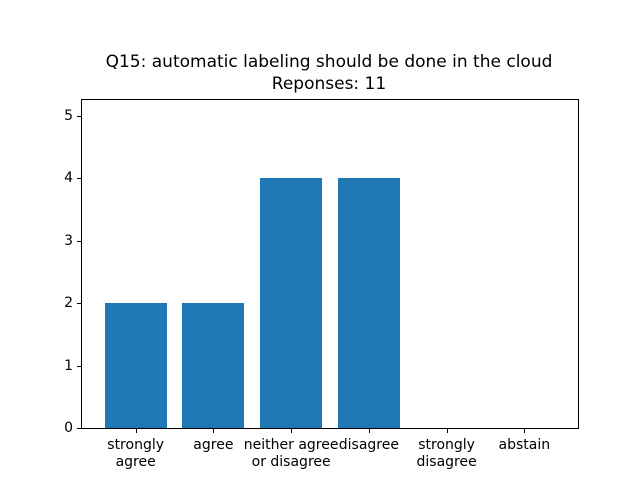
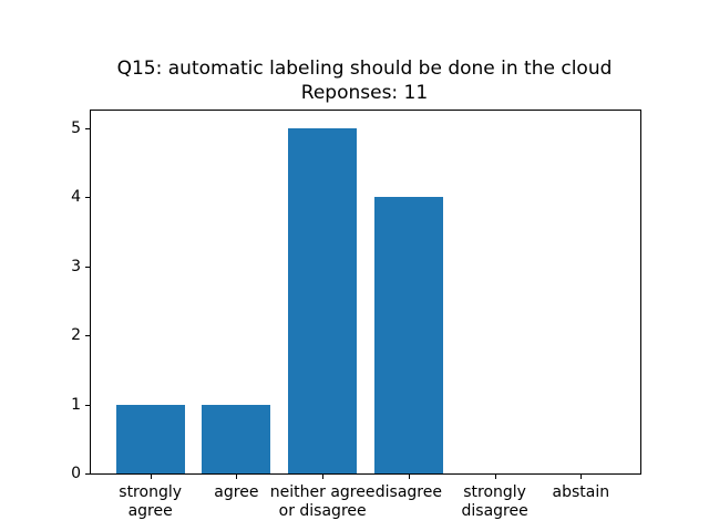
strongly agree: 2 -> 1
agree: 2 -> 1
neither agree or disagree: 4 -> 5
